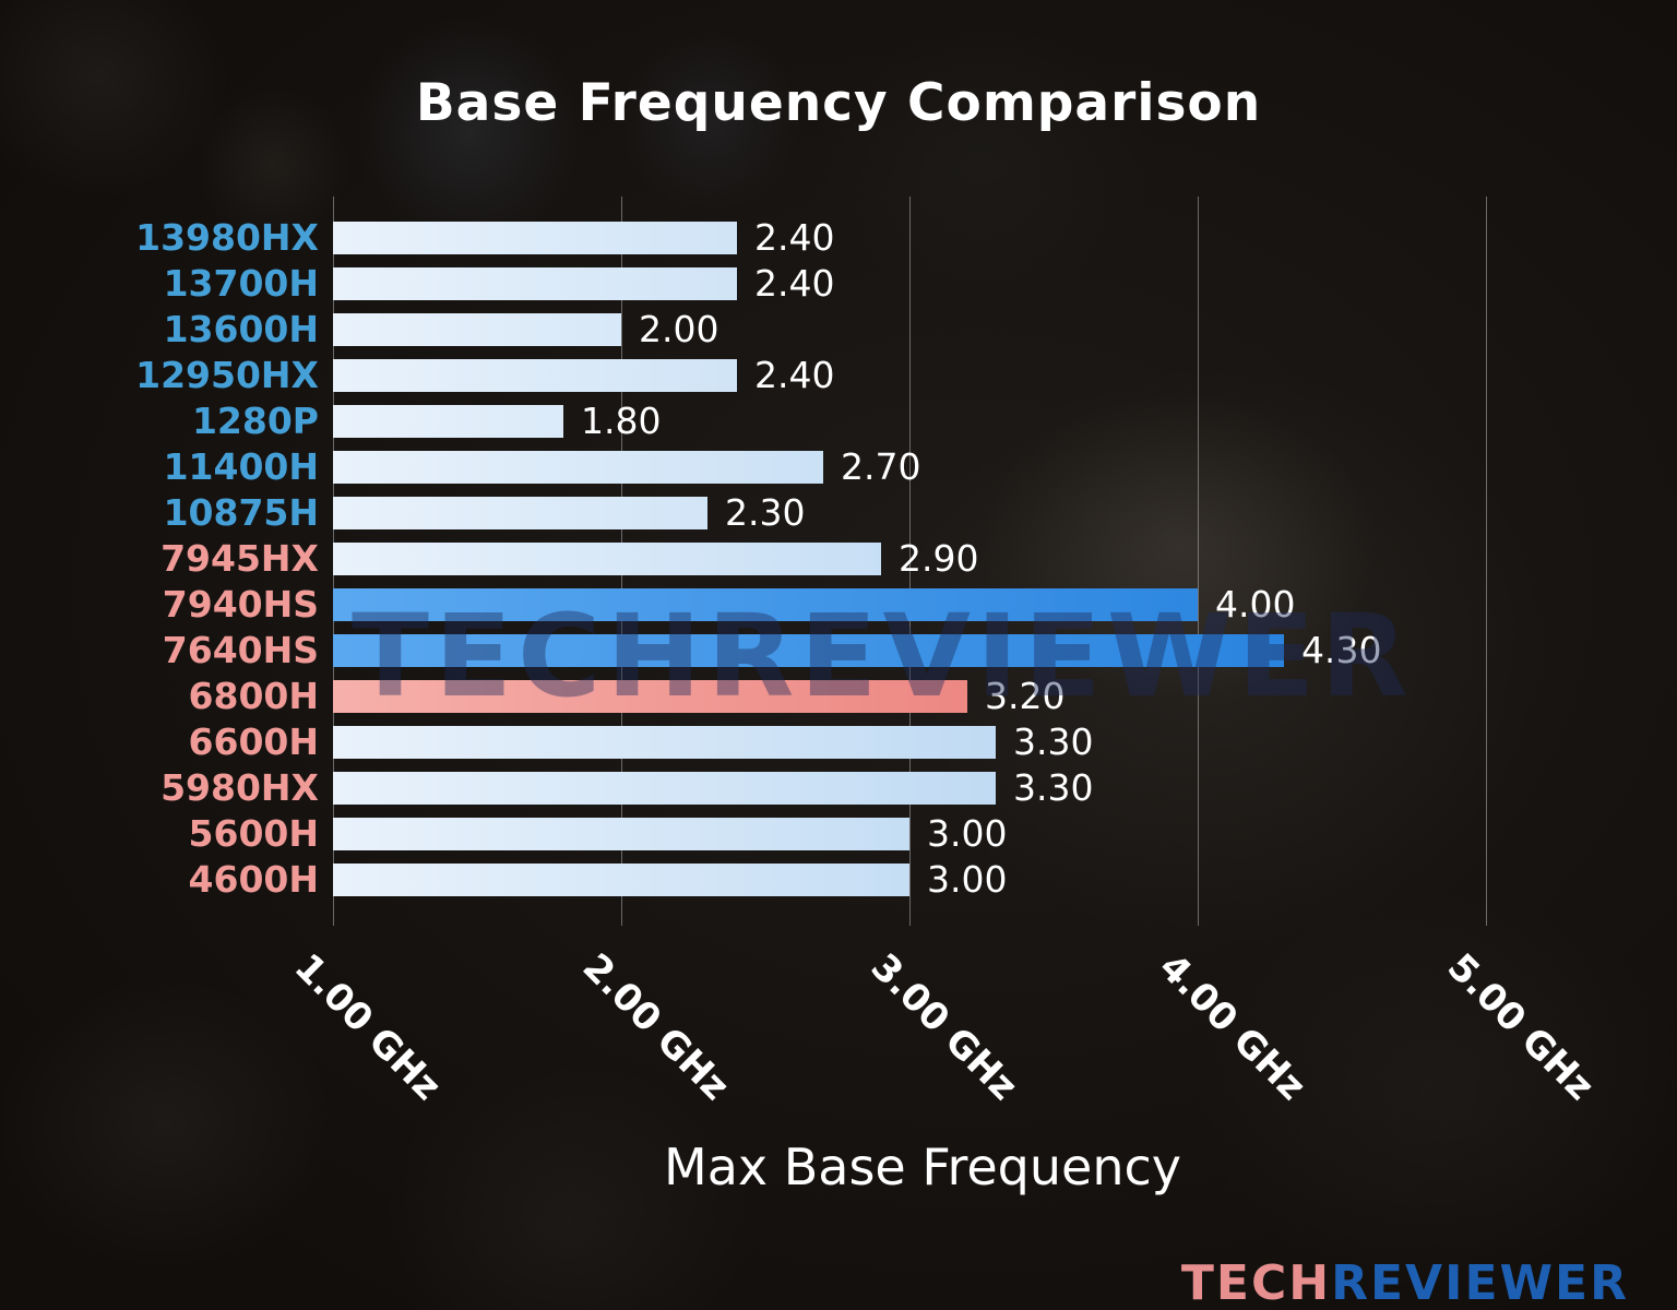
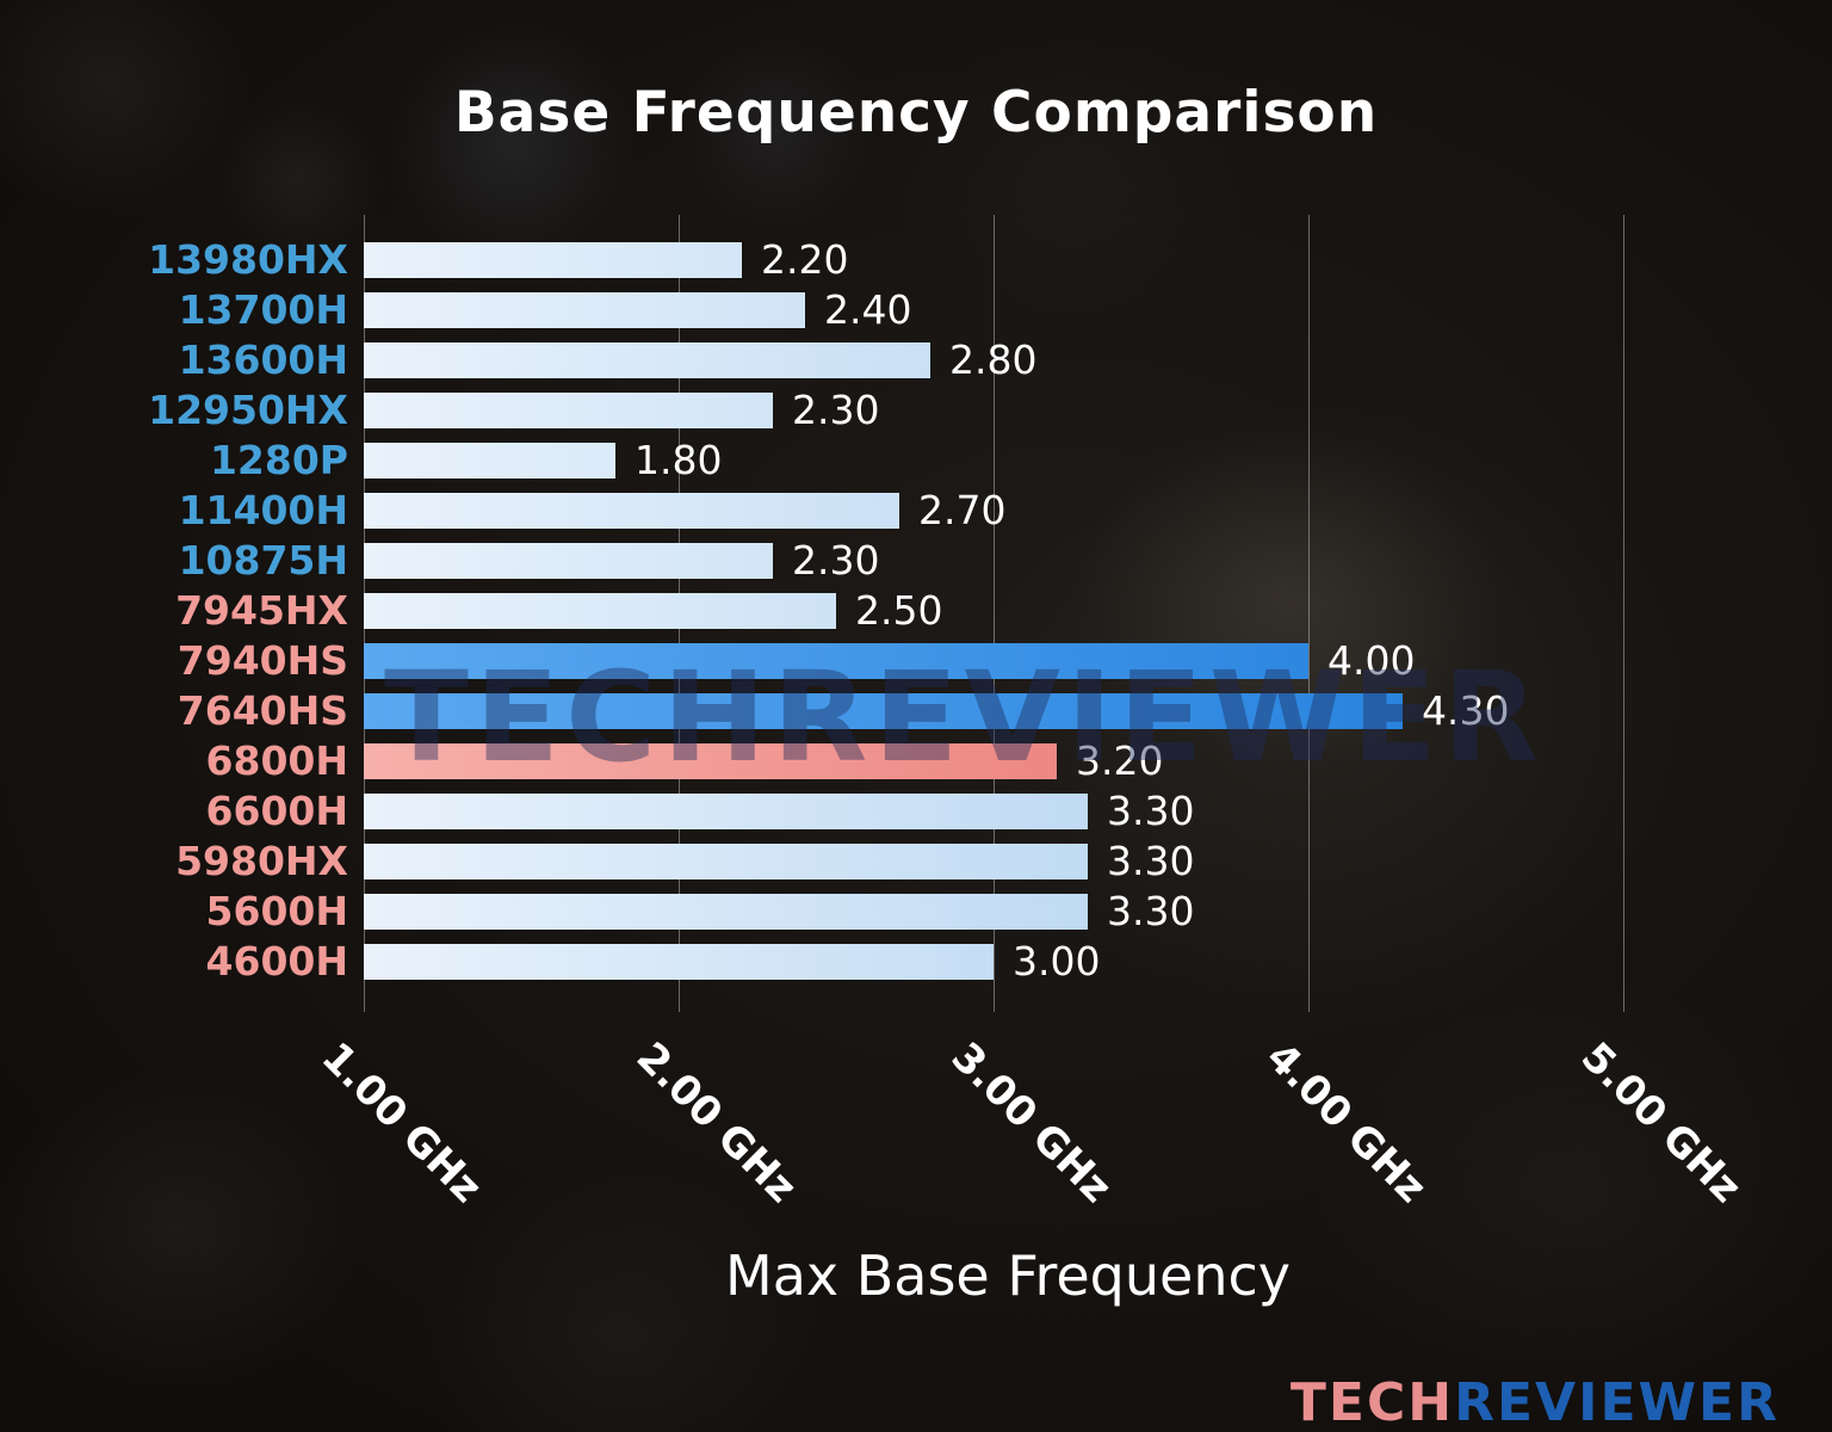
13980HX: 2.40 -> 2.20
13600H: 2.00 -> 2.80
12950HX: 2.40 -> 2.30
7945HX: 2.90 -> 2.50
5600H: 3.00 -> 3.30
